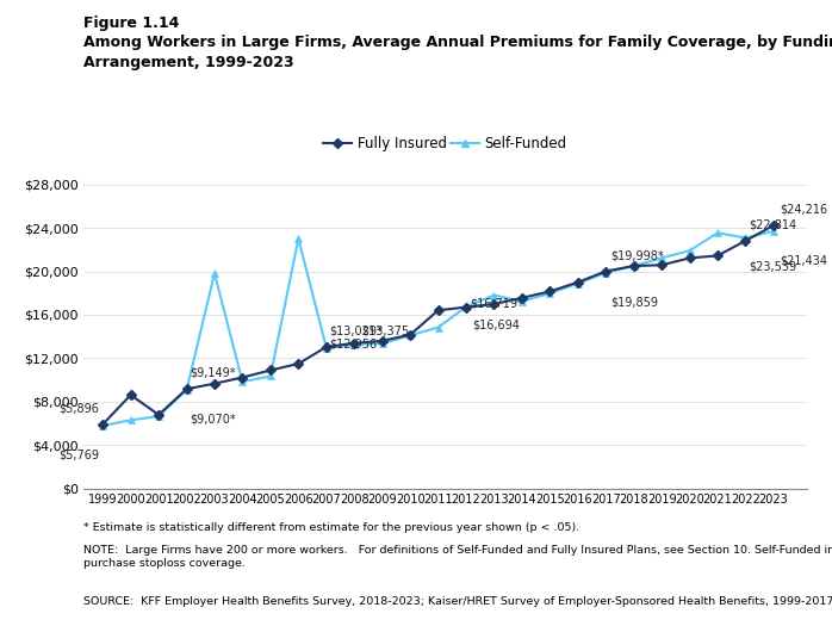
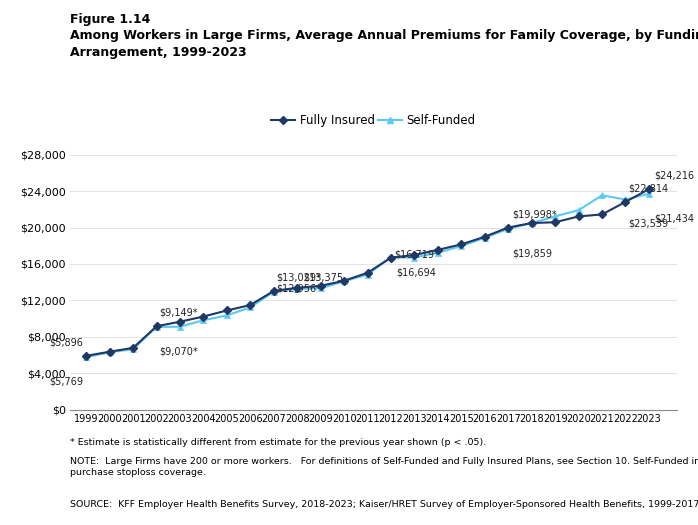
Fully Insured/2000: $8,600 -> $6,400
Self-Funded/2003: $19,800 -> $9,100
Self-Funded/2006: $23,000 -> $11,200
Fully Insured/2011: $16,400 -> $15,000
Self-Funded/2013: $17,800 -> $16,700
